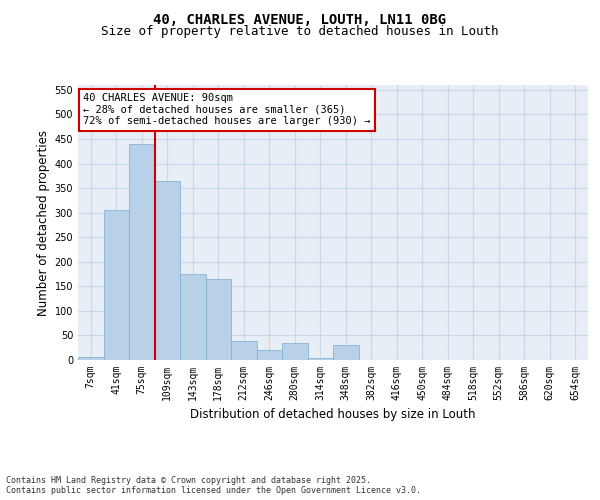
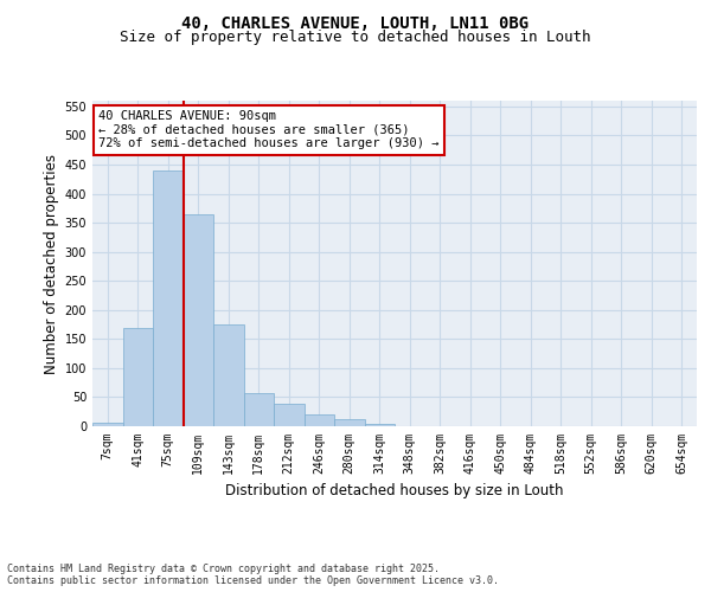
41sqm: 305 -> 170
178sqm: 165 -> 57
280sqm: 35 -> 12
348sqm: 30 -> 1
